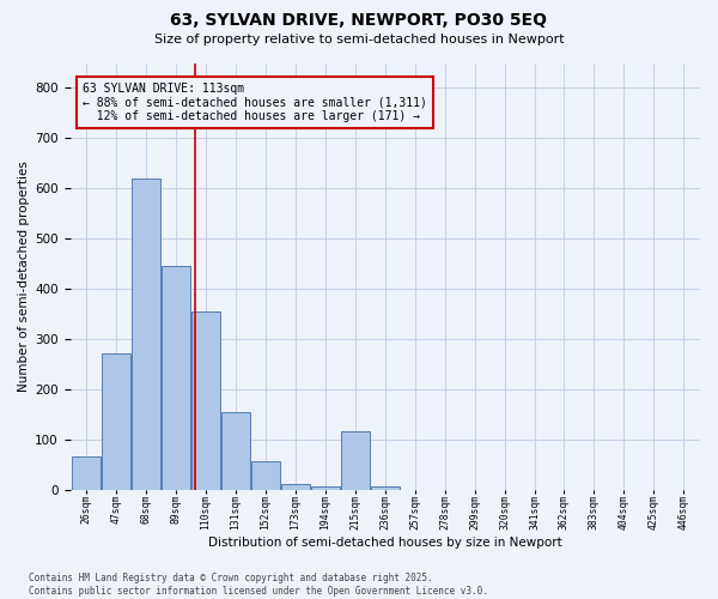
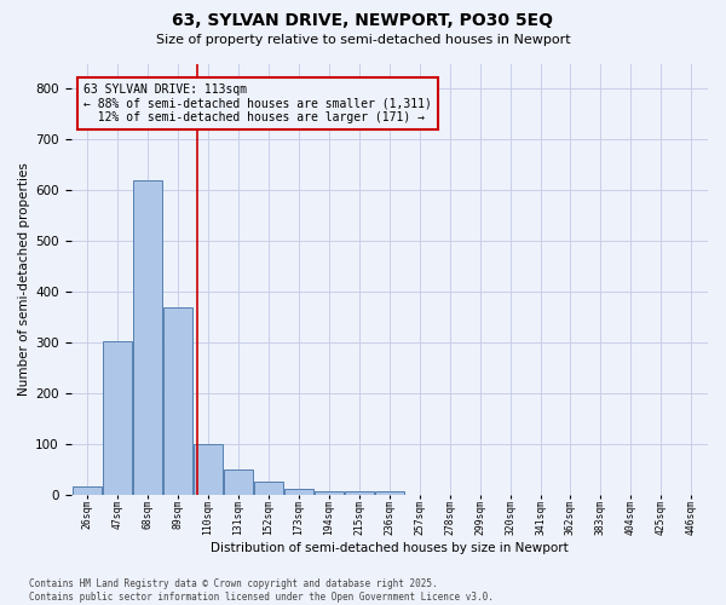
26sqm: 65 -> 15
47sqm: 270 -> 303
89sqm: 445 -> 370
110sqm: 355 -> 100
131sqm: 155 -> 50
152sqm: 55 -> 25
215sqm: 115 -> 5
